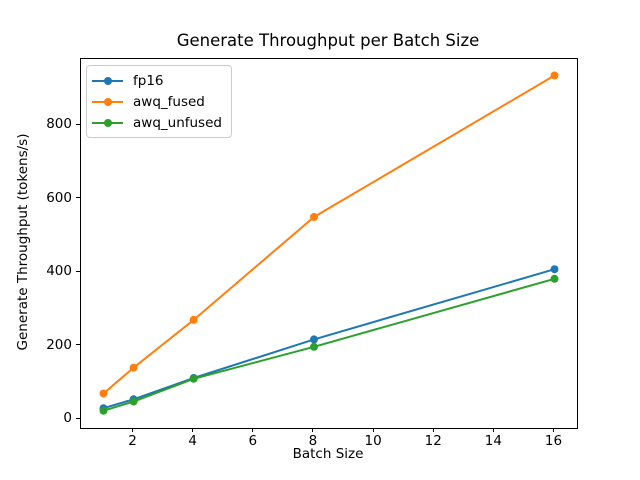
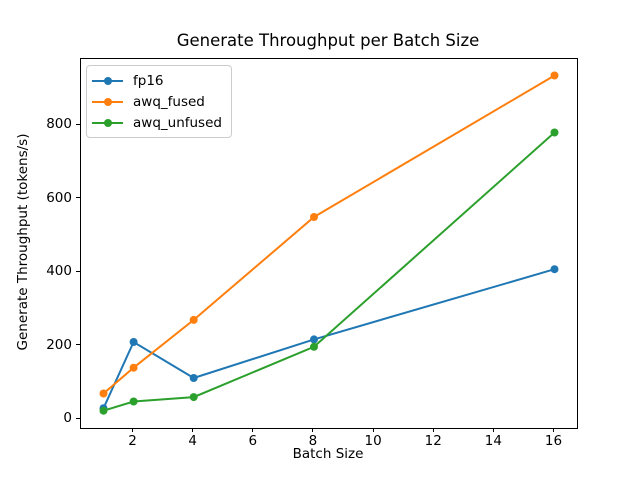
fp16/2: 50 -> 210
awq_unfused/4: 110 -> 60
awq_unfused/16: 380 -> 780
